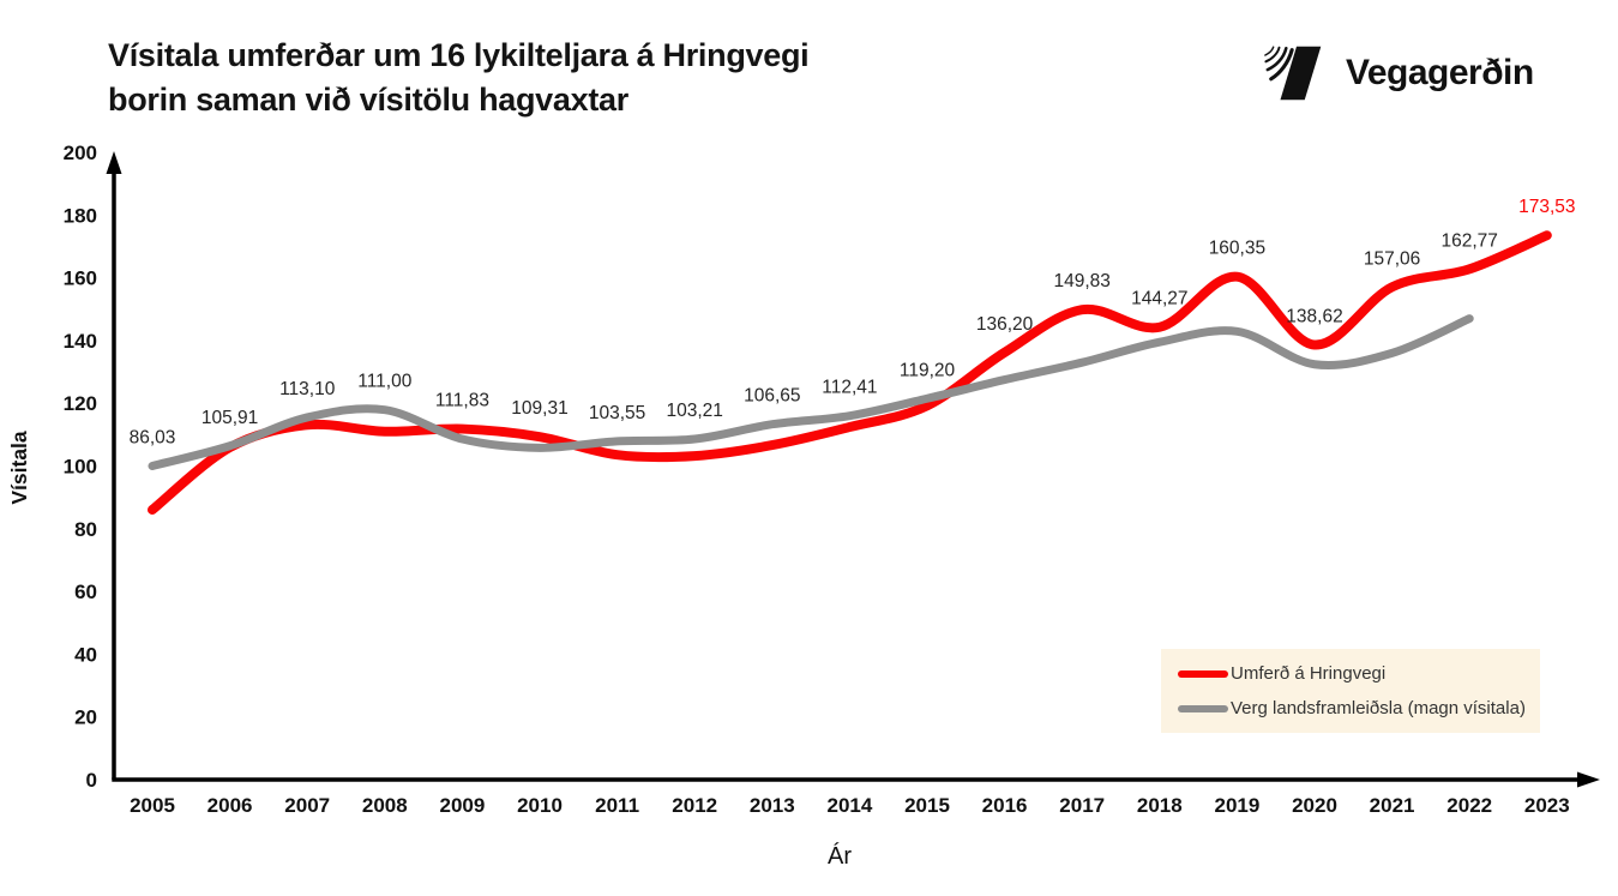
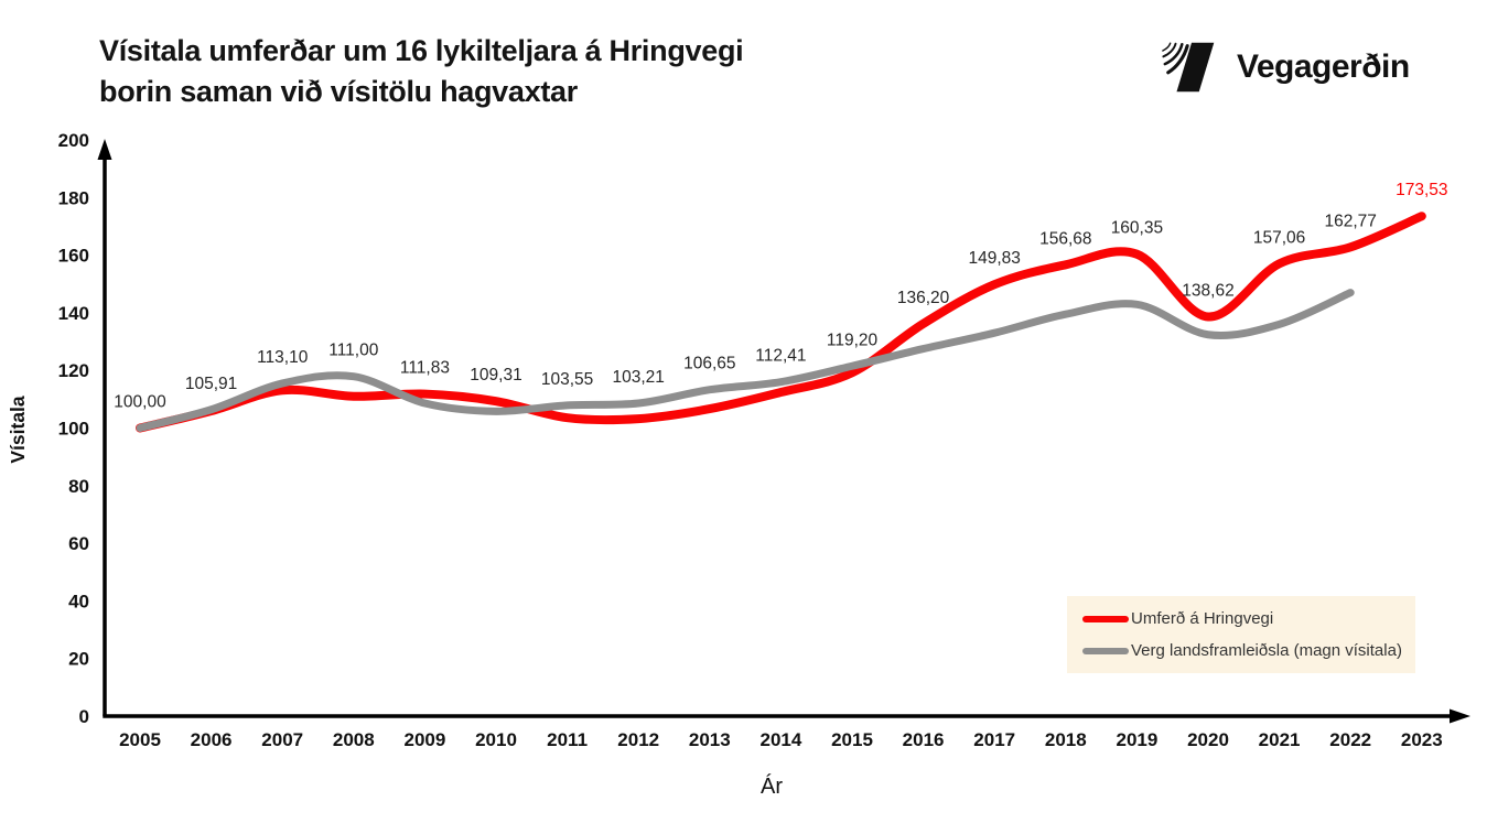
Umferð á Hringvegi/2005: 86,03 -> 100,00
Umferð á Hringvegi/2018: 144,27 -> 156,68
